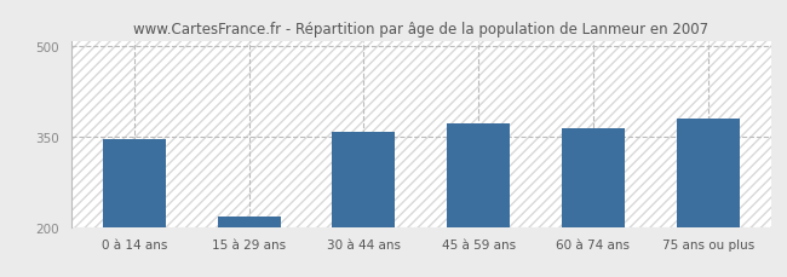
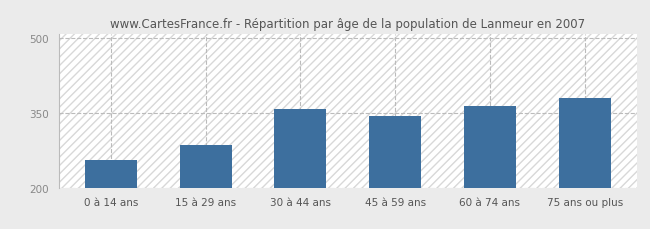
0 à 14 ans: 347 -> 255
15 à 29 ans: 218 -> 285
45 à 59 ans: 372 -> 345
